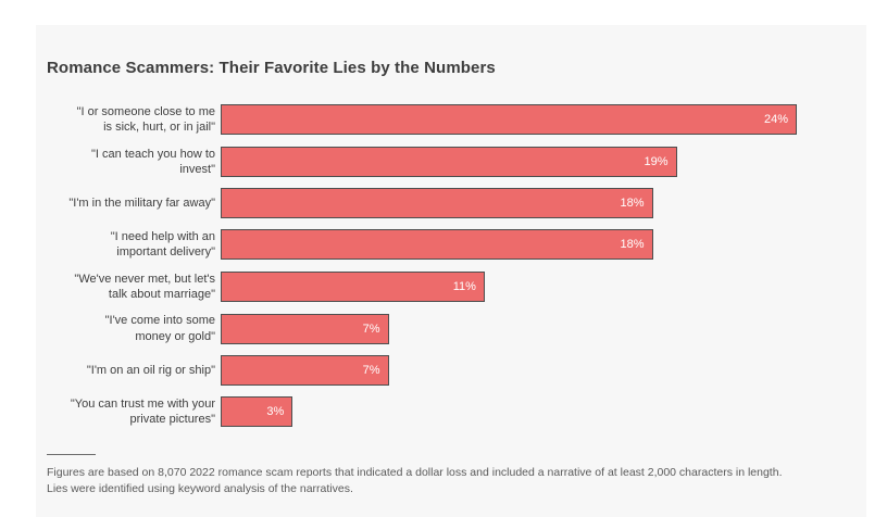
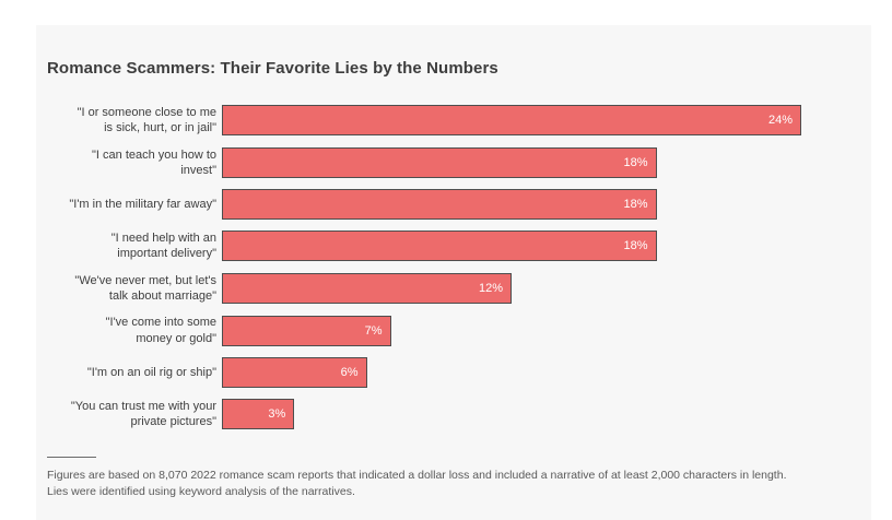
"I can teach you how to invest": 19% -> 18%
"We've never met, but let's talk about marriage": 11% -> 12%
"I'm on an oil rig or ship": 7% -> 6%
